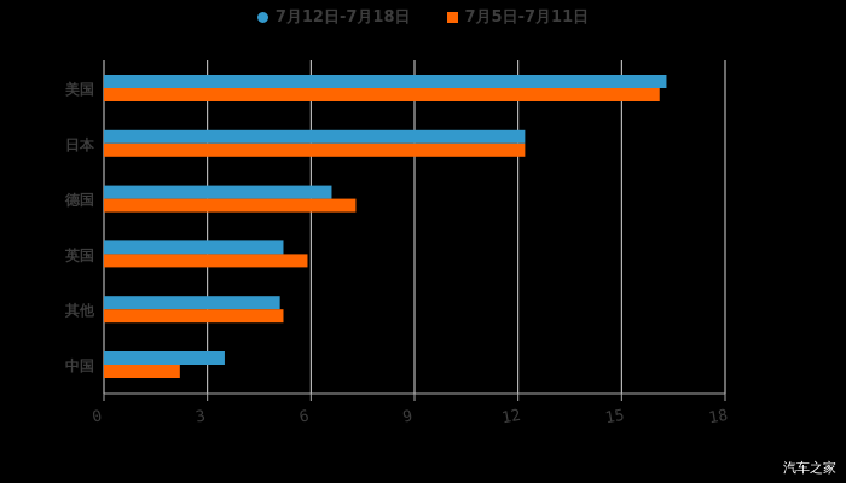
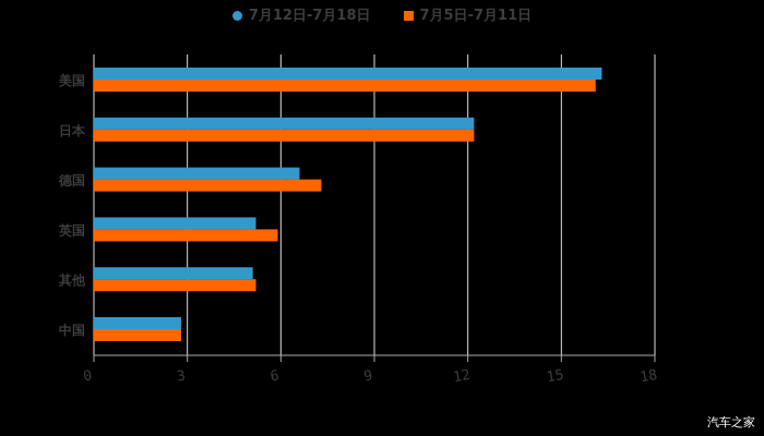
7月12日-7月18日/中国: 3.5 -> 2.8
7月5日-7月11日/中国: 2.2 -> 2.8
